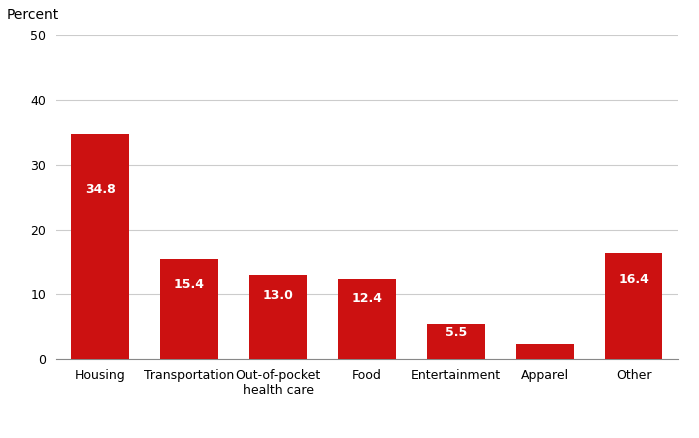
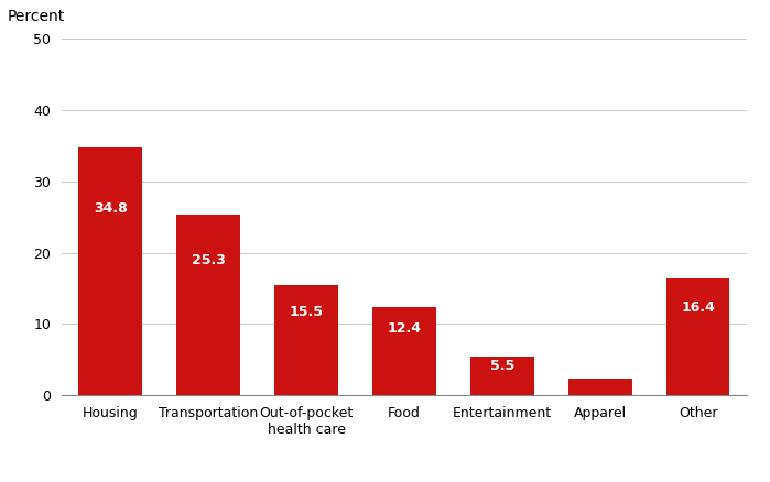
Transportation: 15.4 -> 25.3
Out-of-pocket health care: 13.0 -> 15.5
